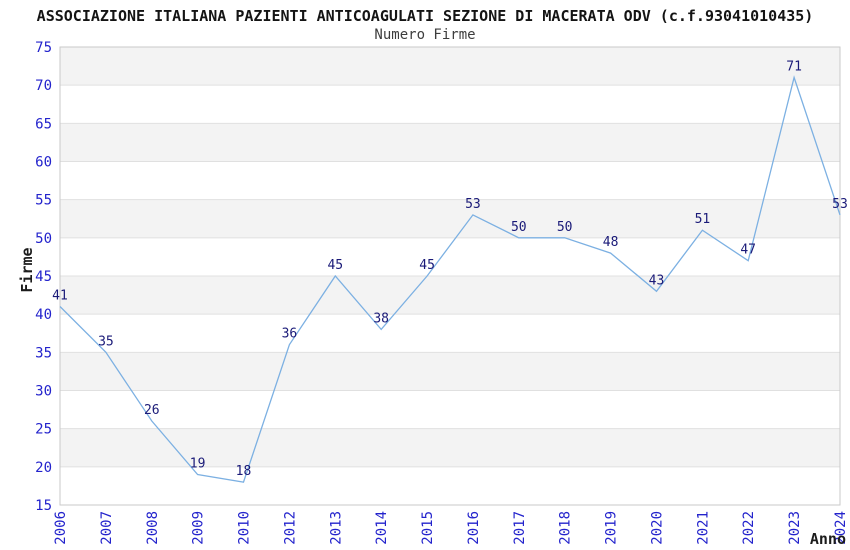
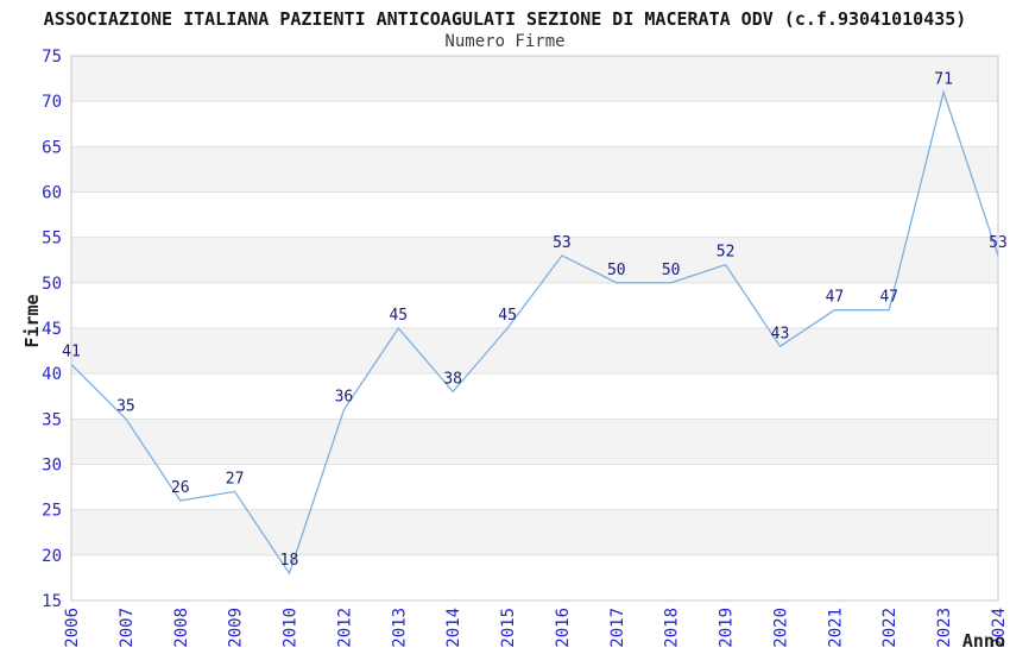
2009: 19 -> 27
2019: 48 -> 52
2021: 51 -> 47
